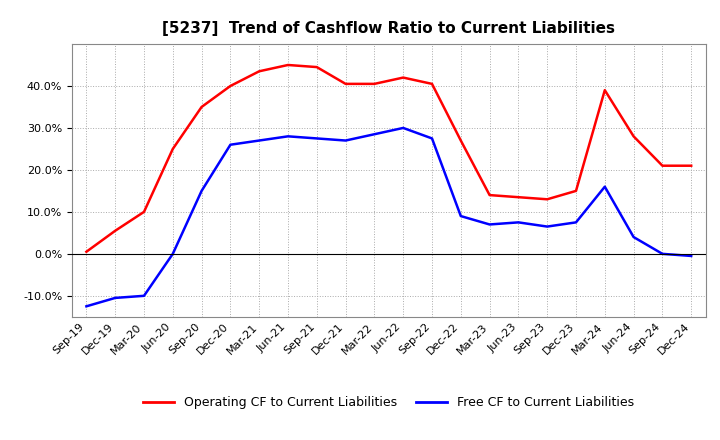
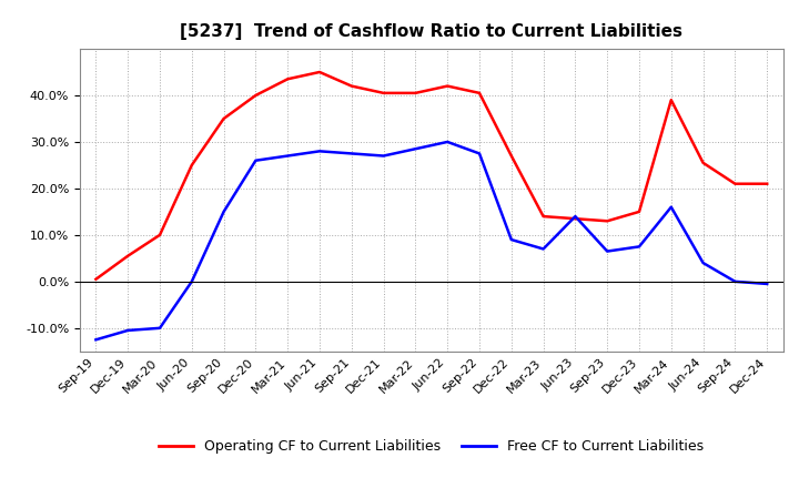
Operating CF to Current Liabilities/Sep-21: 44.5% -> 42.0%
Free CF to Current Liabilities/Jun-23: 7.5% -> 14.0%
Operating CF to Current Liabilities/Jun-24: 28.0% -> 25.5%
